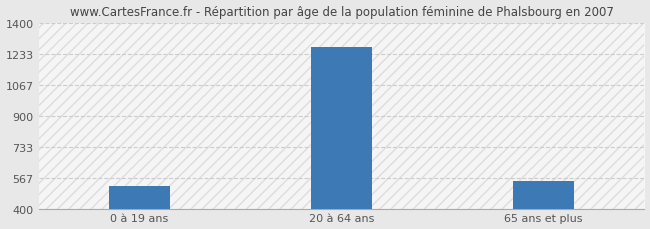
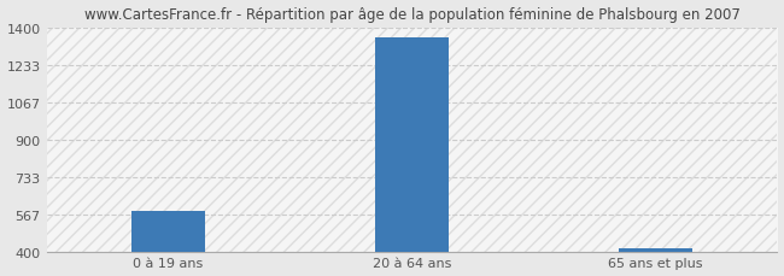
0 à 19 ans: 520 -> 580
20 à 64 ans: 1270 -> 1360
65 ans et plus: 550 -> 420
